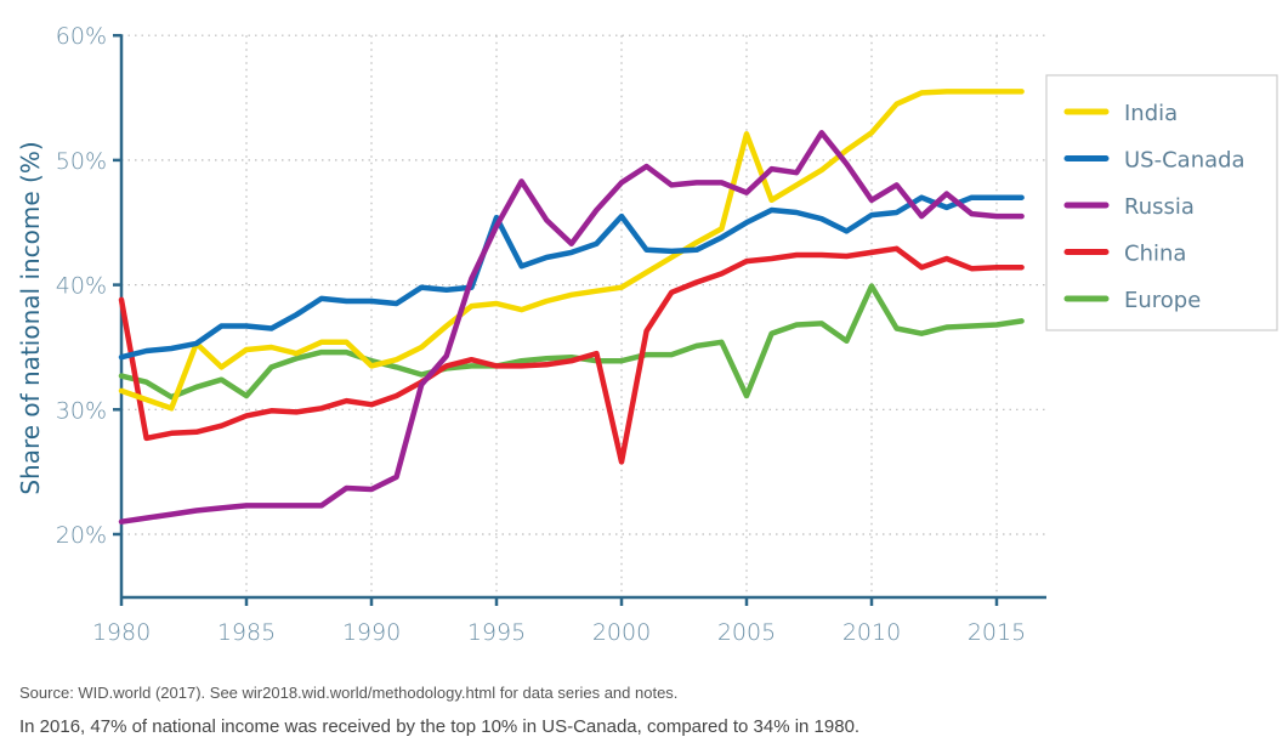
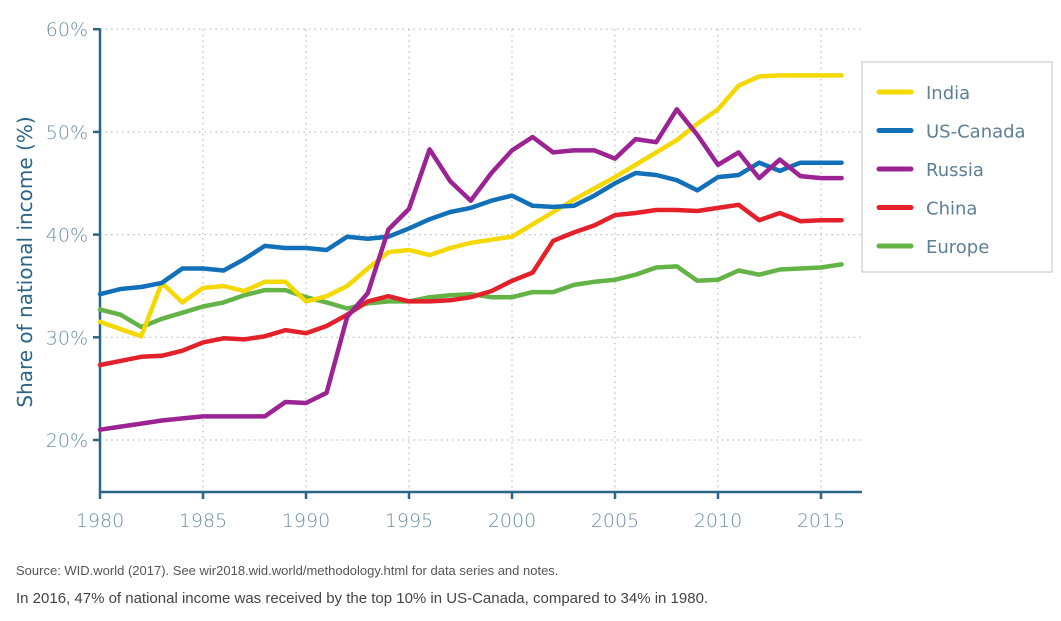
China/1980: 38.8% -> 27.3%
Europe/1985: 31.1% -> 33.0%
US-Canada/1995: 45.4% -> 40.6%
Russia/1995: 44.7% -> 42.5%
US-Canada/2000: 45.5% -> 43.8%
China/2000: 25.8% -> 35.5%
India/2005: 52.1% -> 45.6%
Europe/2005: 31.1% -> 35.6%
Europe/2010: 39.9% -> 35.6%
